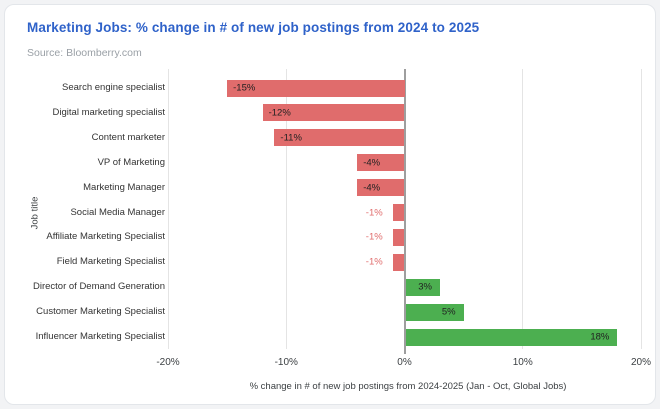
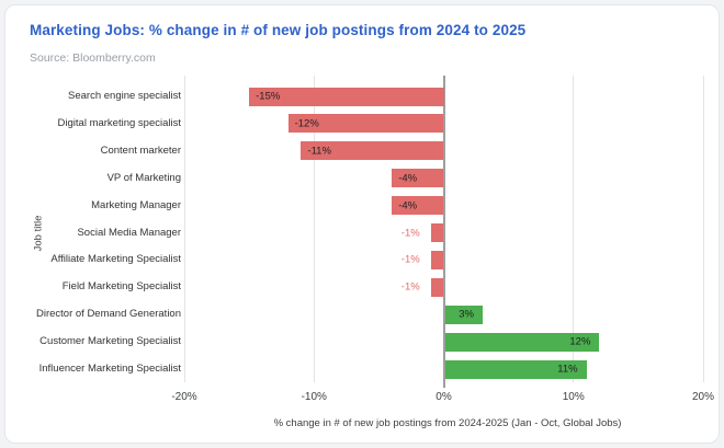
Customer Marketing Specialist: 5% -> 12%
Influencer Marketing Specialist: 18% -> 11%
